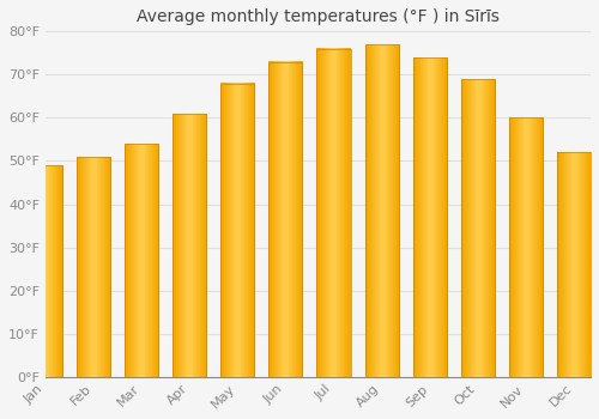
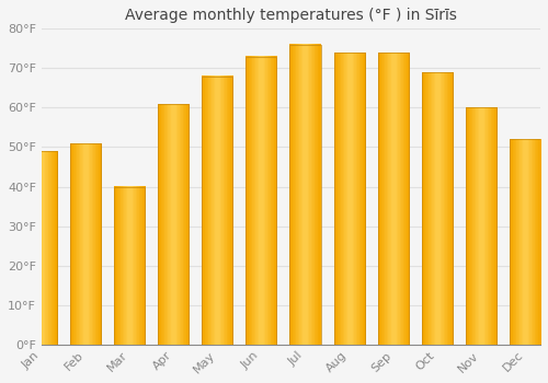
Mar: 54°F -> 40°F
Aug: 77°F -> 74°F
